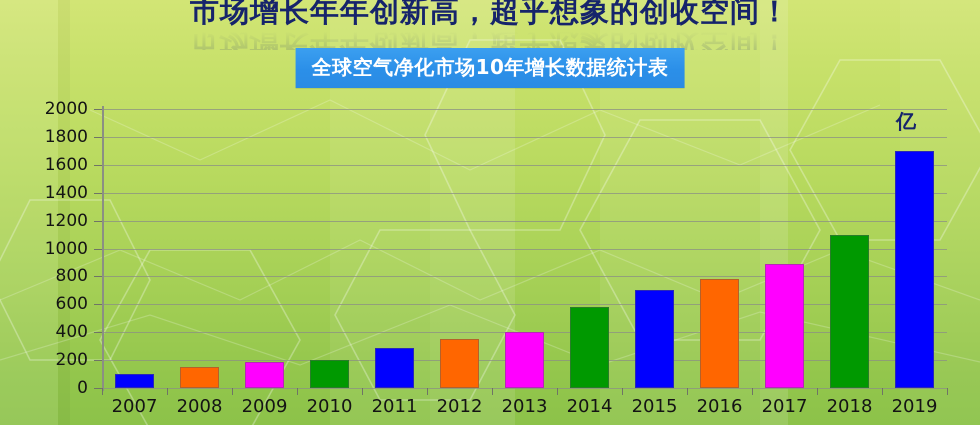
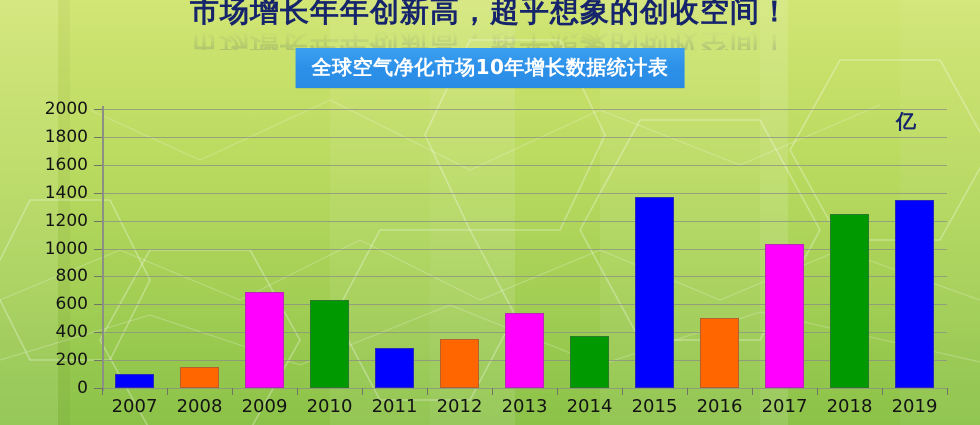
2009: 190 -> 690
2010: 200 -> 630
2013: 400 -> 540
2014: 580 -> 370
2015: 700 -> 1370
2016: 780 -> 500
2017: 890 -> 1030
2018: 1100 -> 1250
2019: 1700 -> 1350
